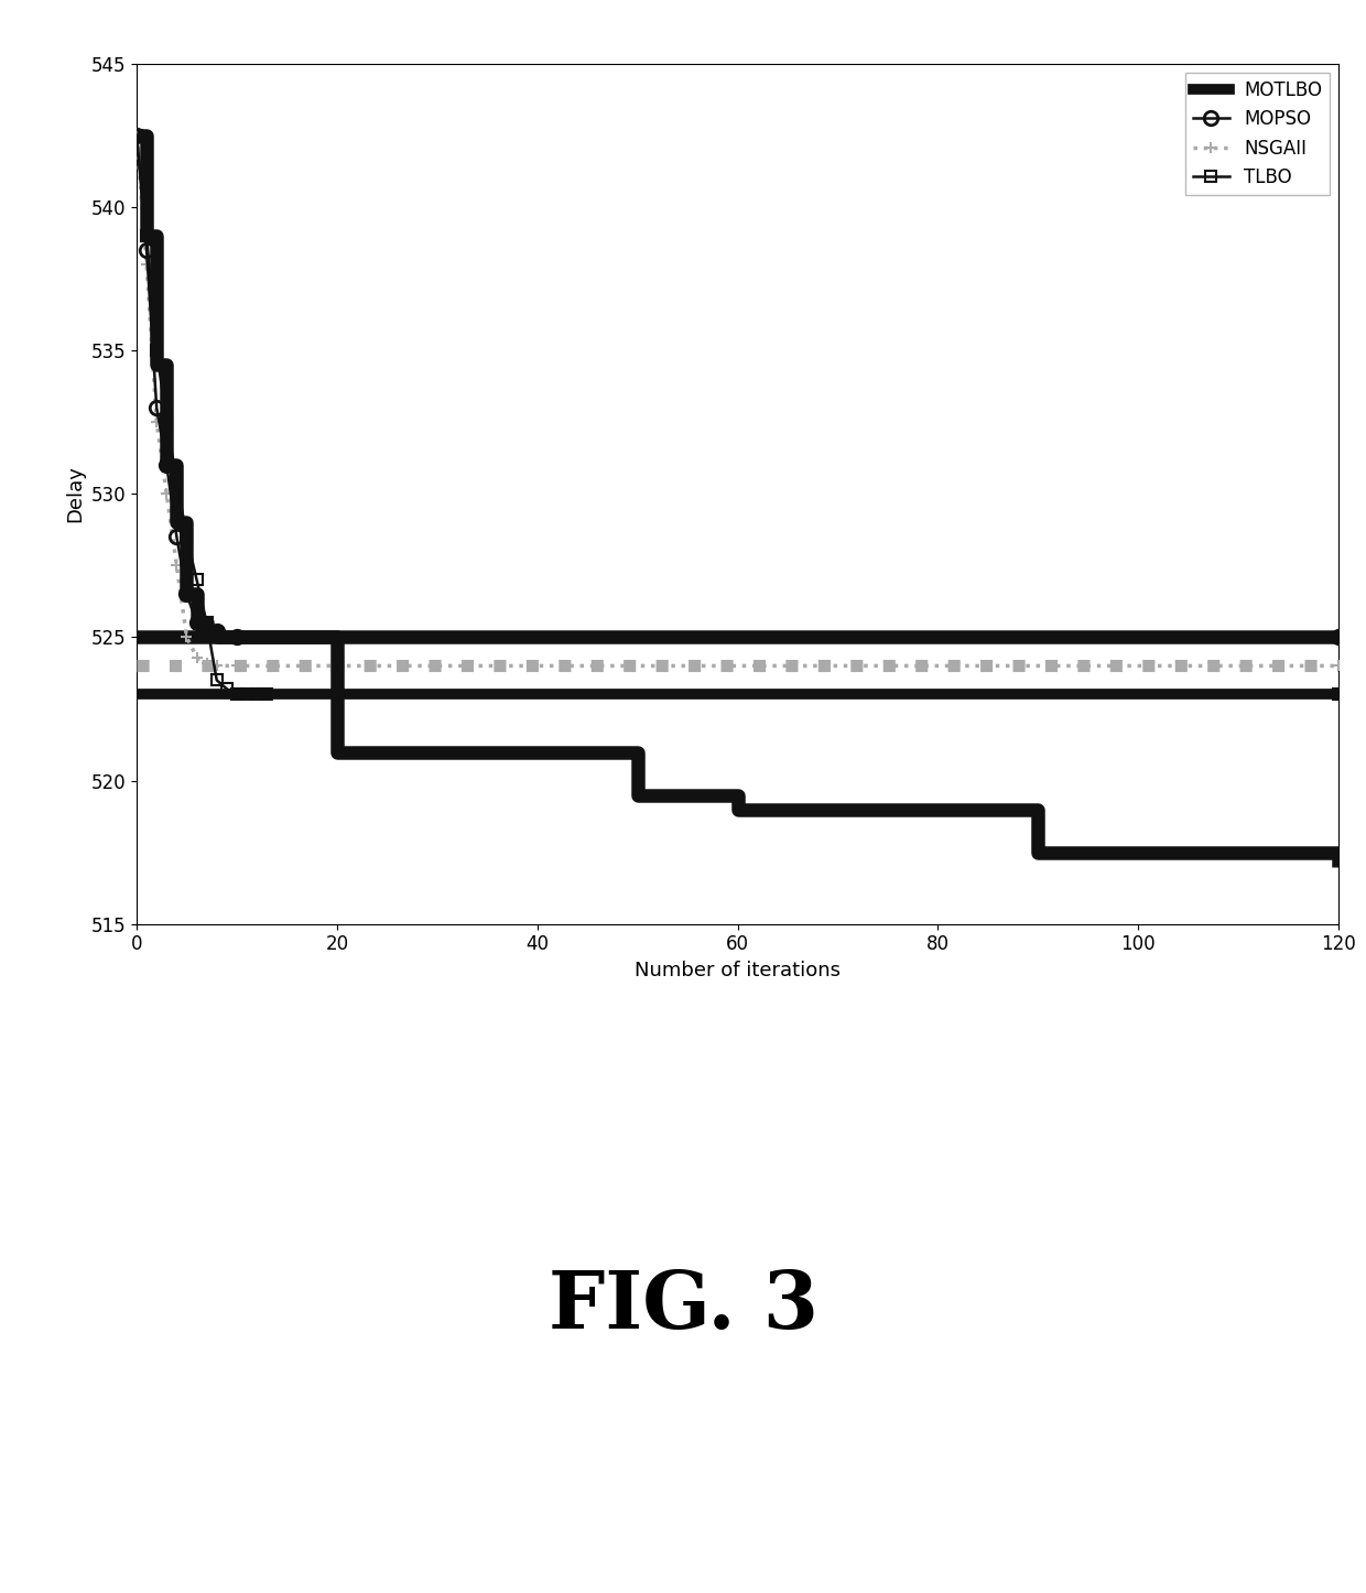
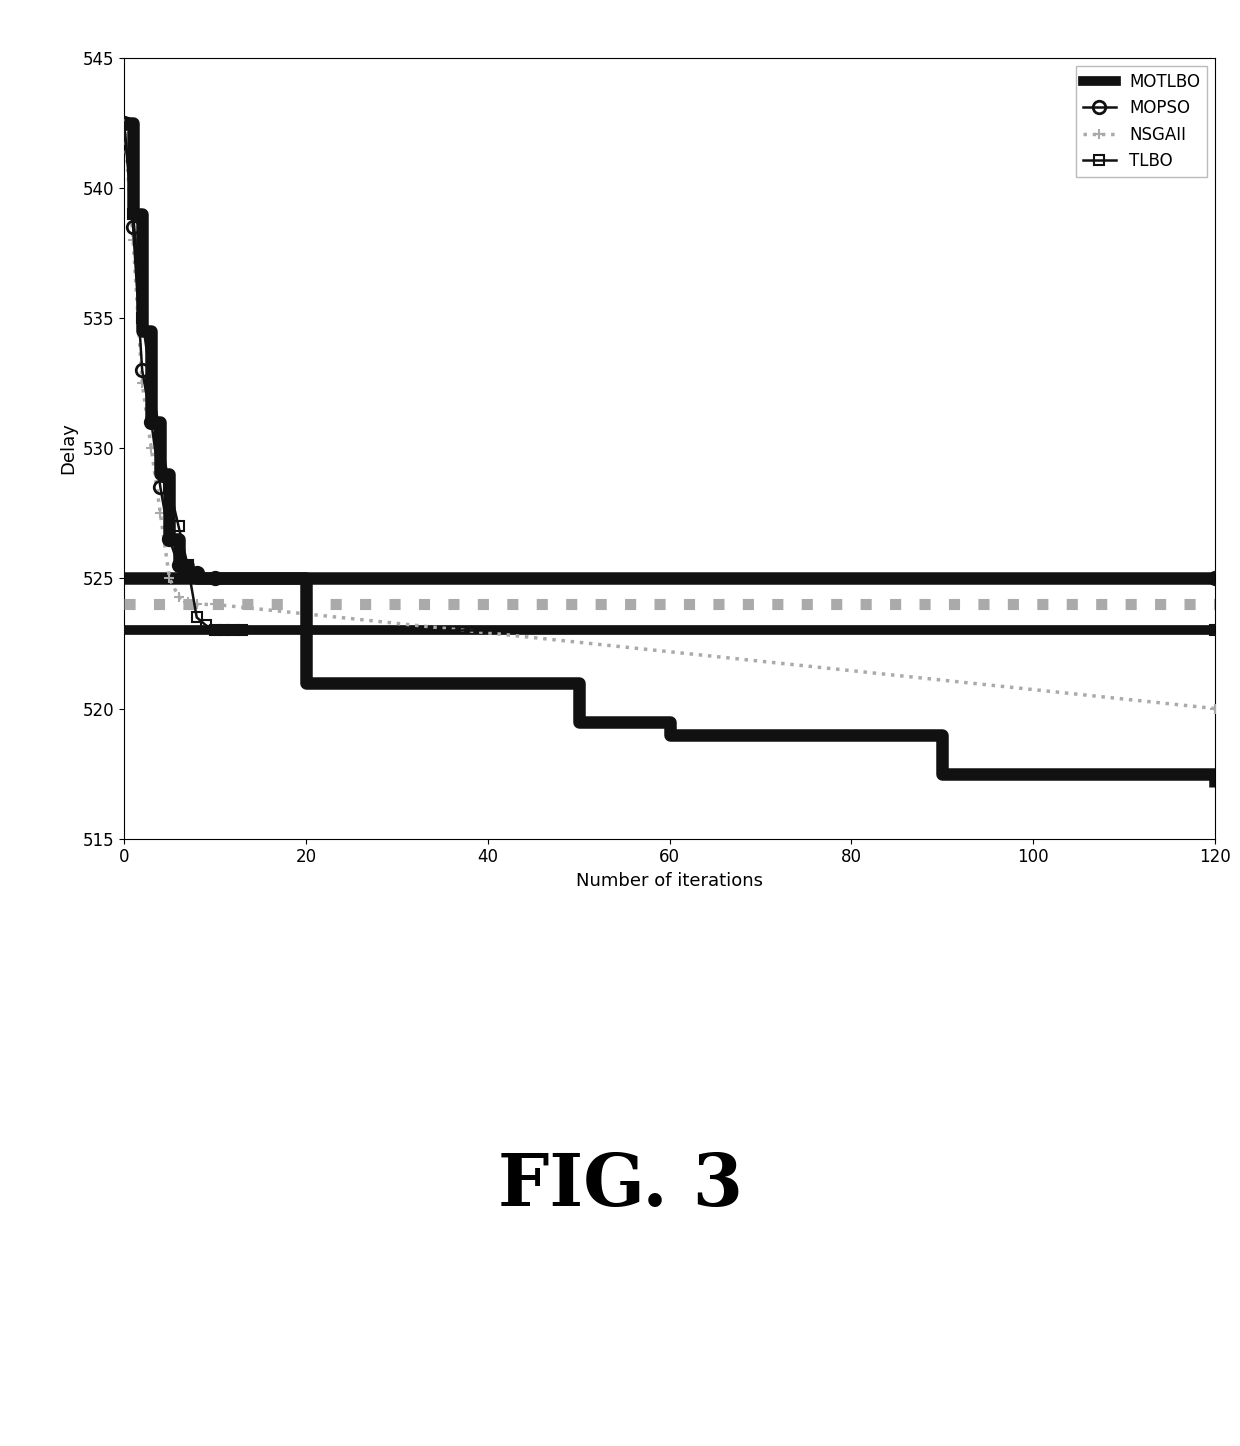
NSGAII/120: 524.0 -> 520.0
